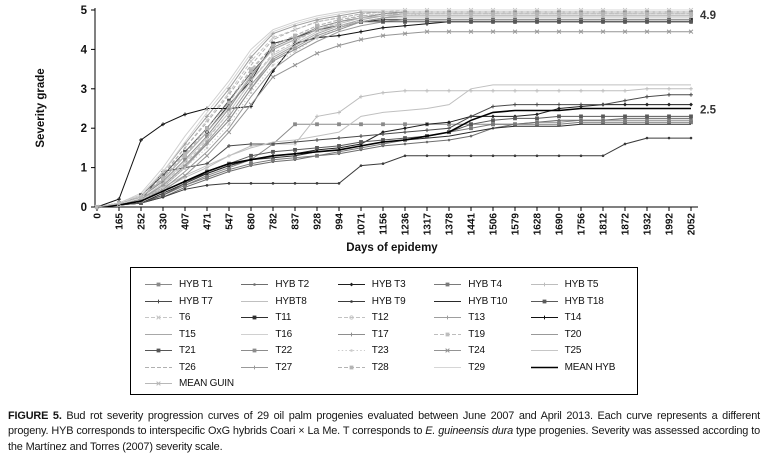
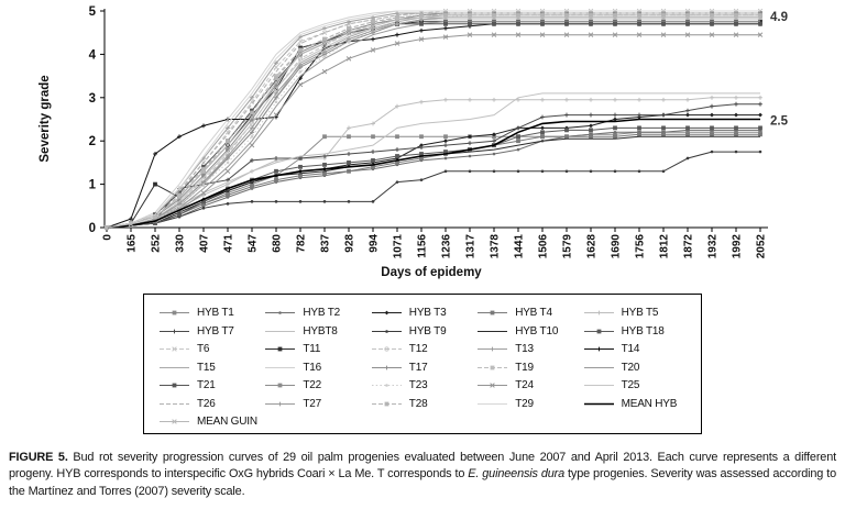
T11/252: 0.2 -> 1.0
